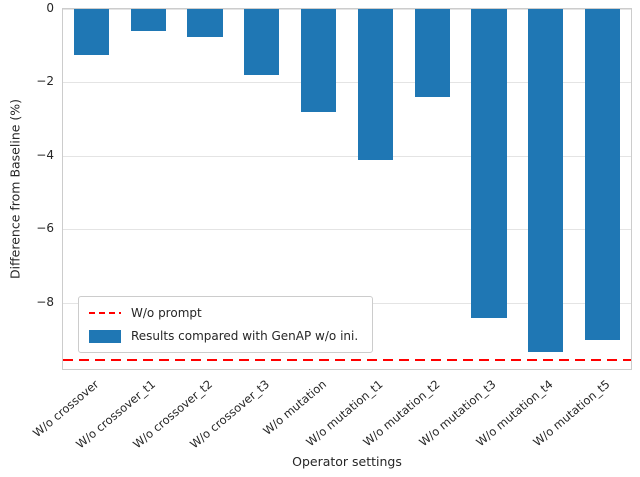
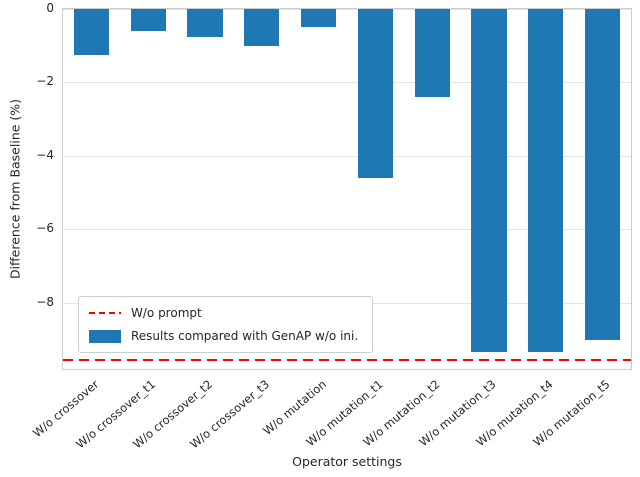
W/o crossover_t3: -1.8 -> -1.0
W/o mutation: -2.8 -> -0.5
W/o mutation_t1: -4.1 -> -4.6
W/o mutation_t3: -8.4 -> -9.3
